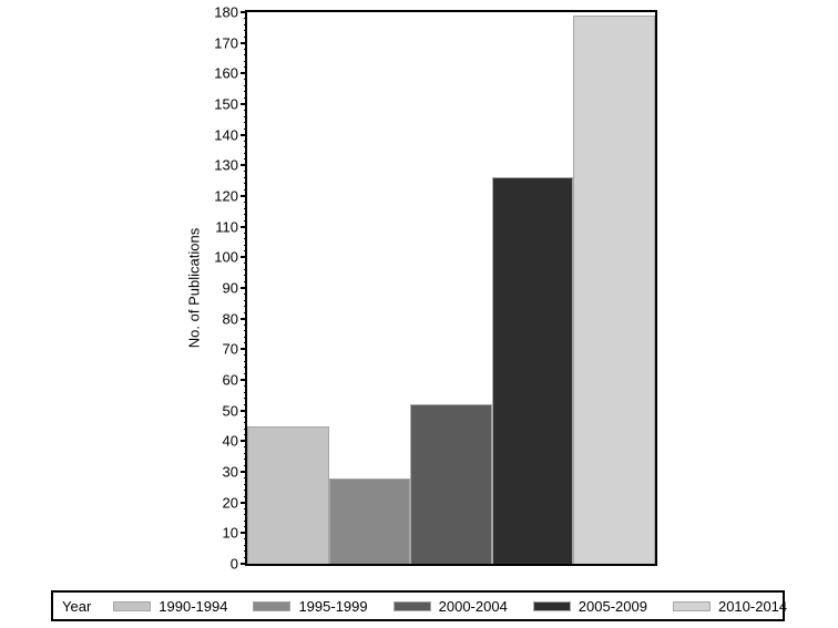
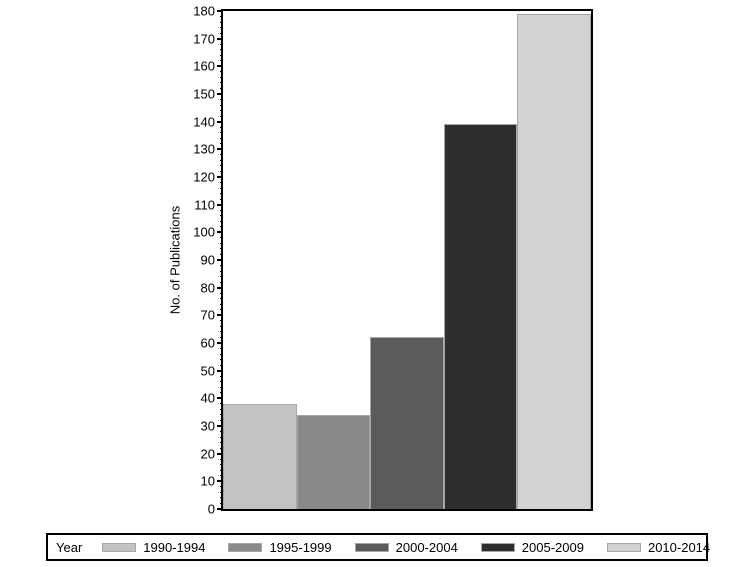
1990-1994: 45 -> 38
1995-1999: 28 -> 34
2000-2004: 52 -> 62
2005-2009: 126 -> 139
